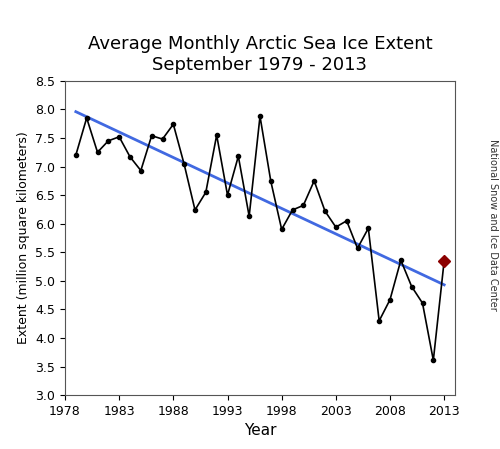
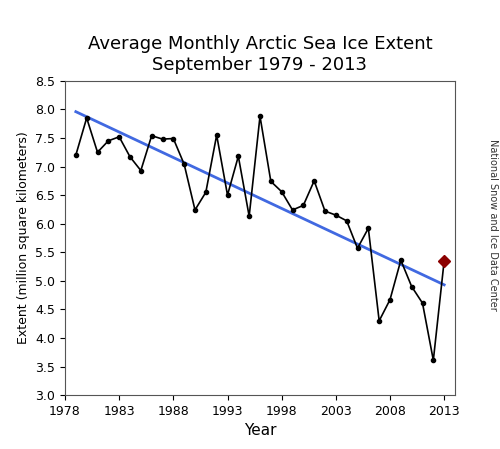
1988: 7.74 -> 7.49
1998: 5.90 -> 6.56
2003: 5.94 -> 6.15
